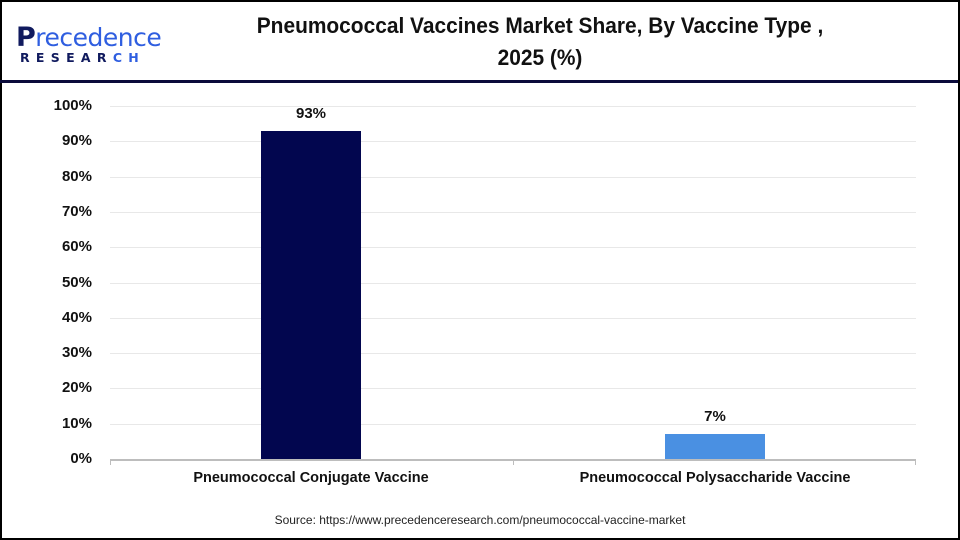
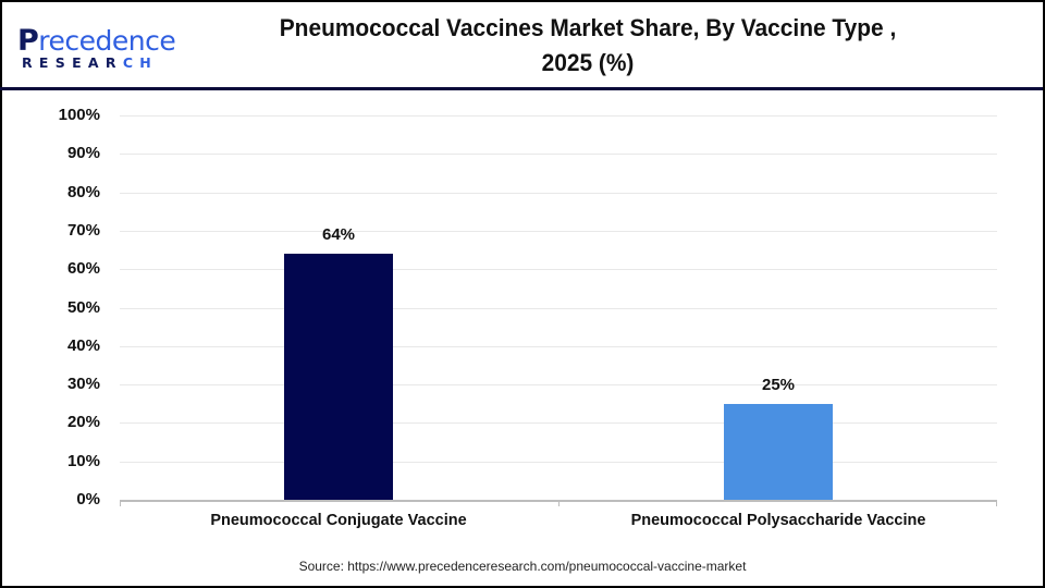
Pneumococcal Conjugate Vaccine: 93% -> 64%
Pneumococcal Polysaccharide Vaccine: 7% -> 25%
